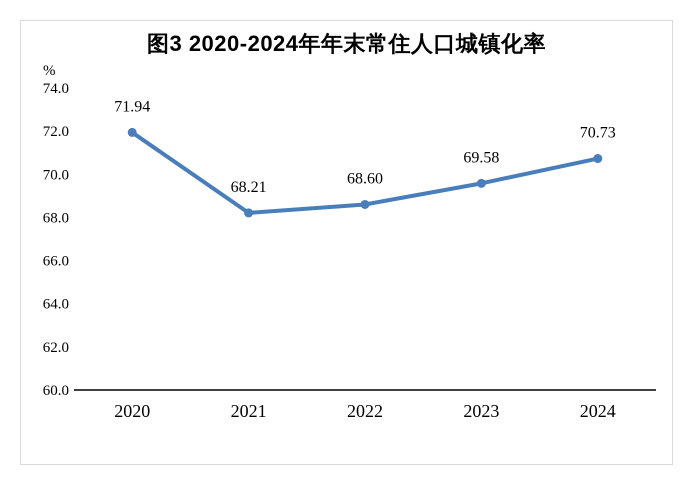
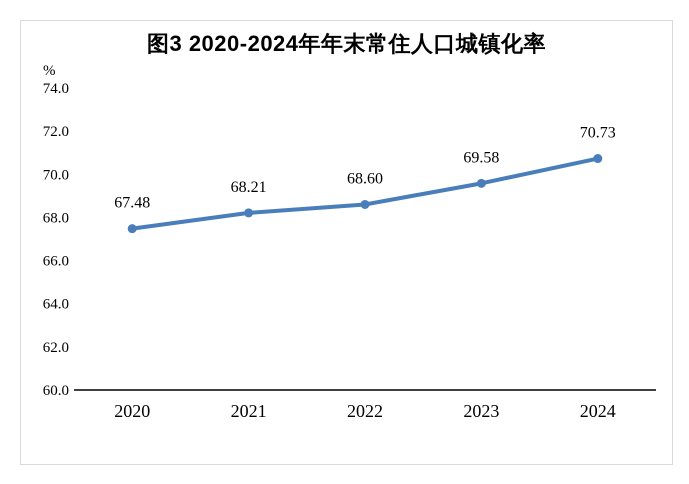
2020: 71.94 -> 67.48
